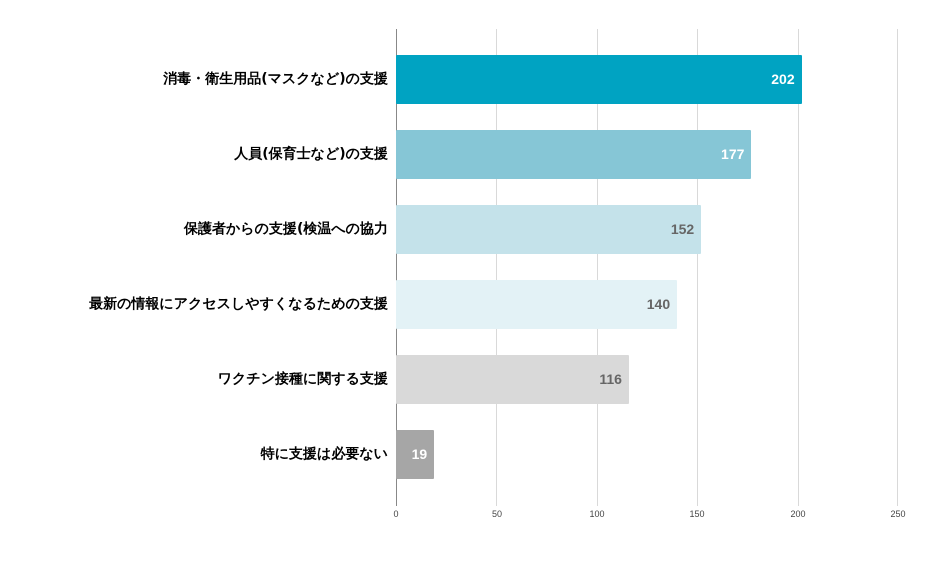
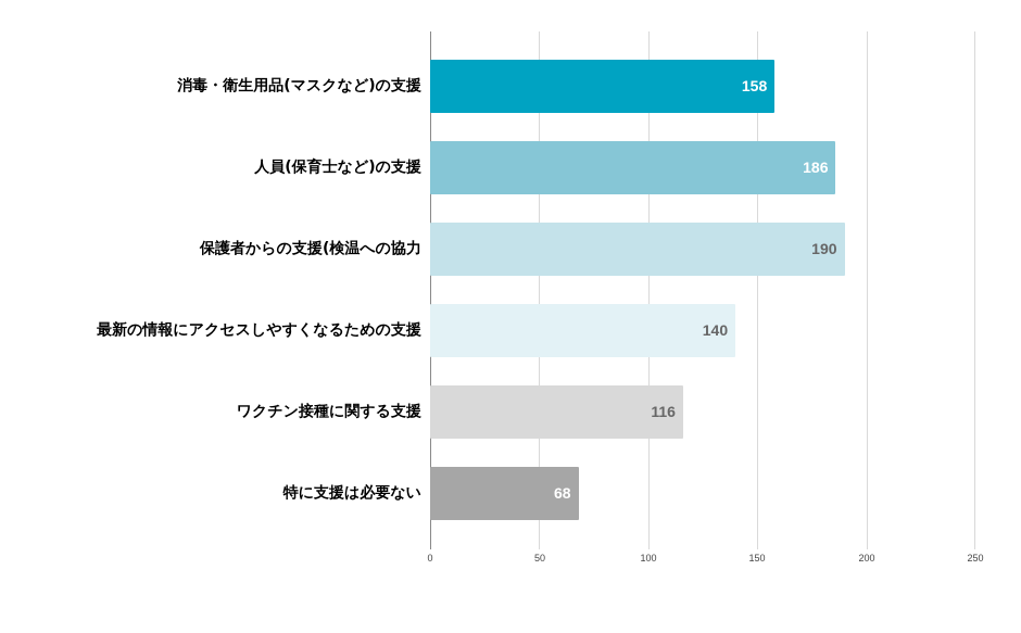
消毒・衛生用品(マスクなど)の支援: 202 -> 158
人員(保育士など)の支援: 177 -> 186
保護者からの支援(検温への協力: 152 -> 190
特に支援は必要ない: 19 -> 68
